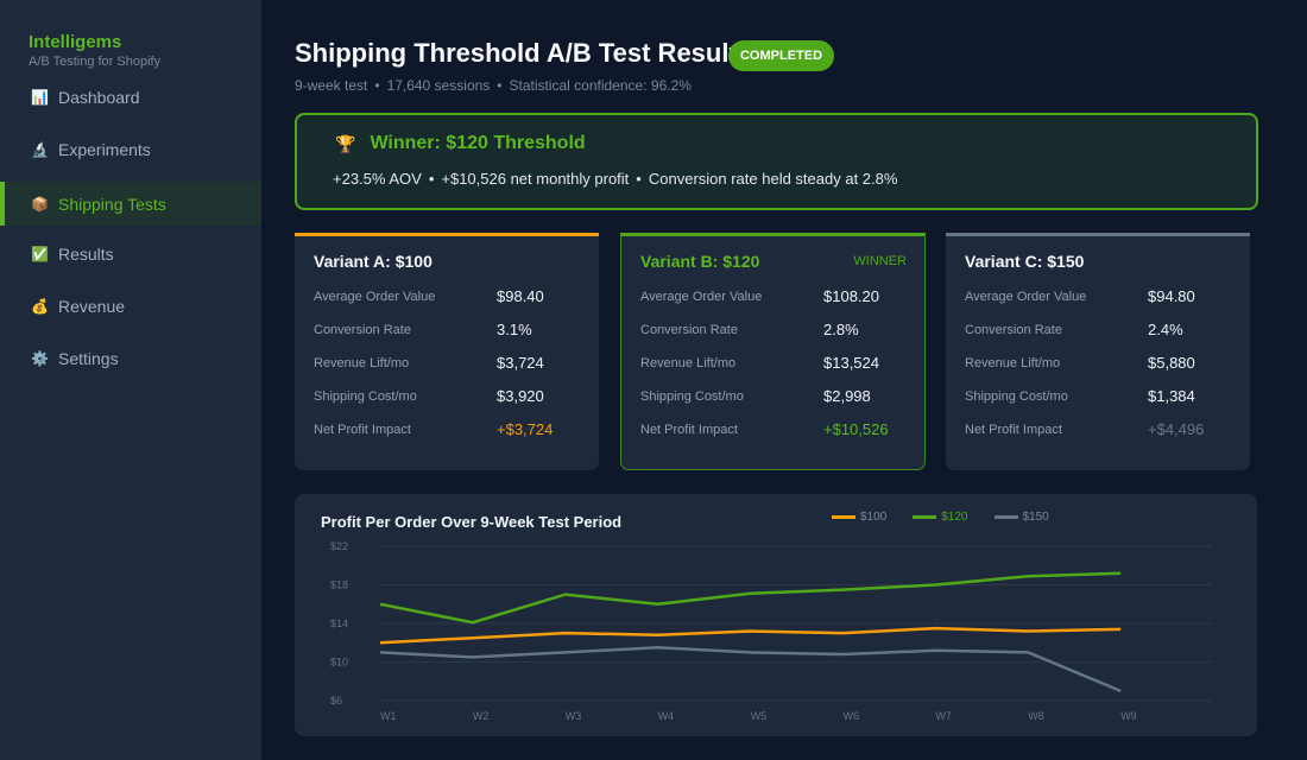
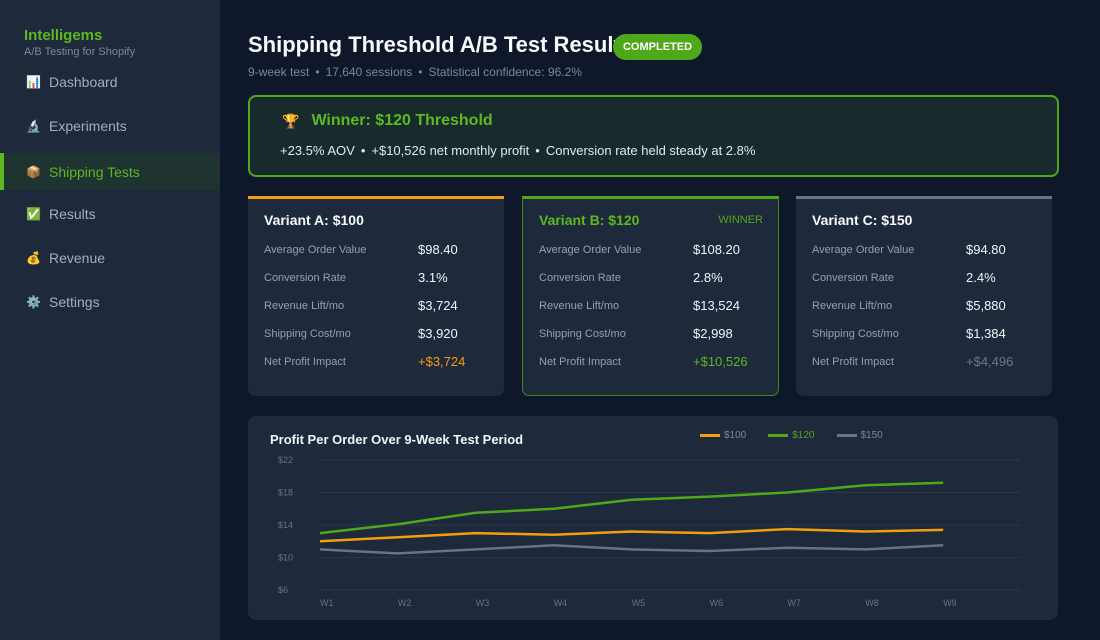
$120/W1: $16 -> $13
$120/W3: $17 -> $16
$150/W9: $7 -> $12
